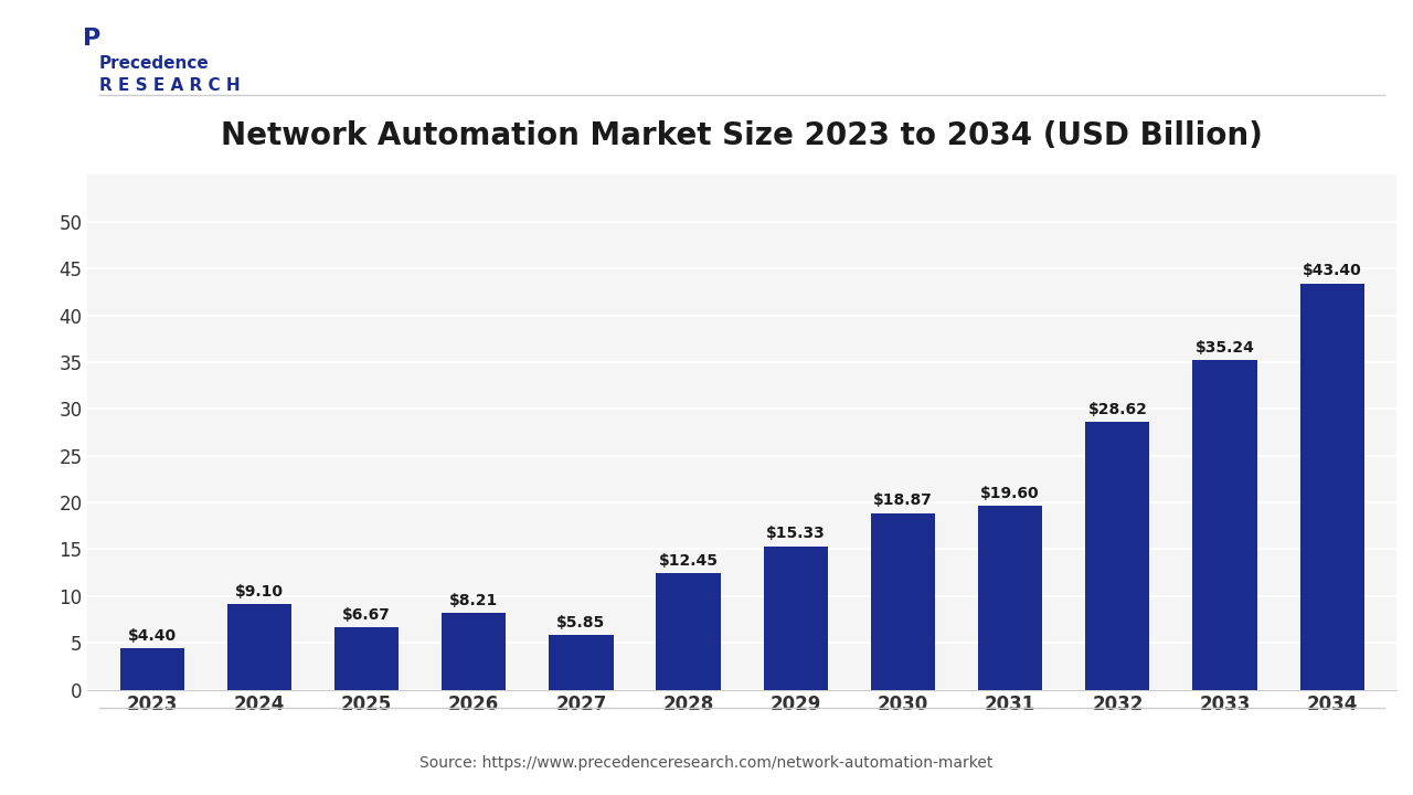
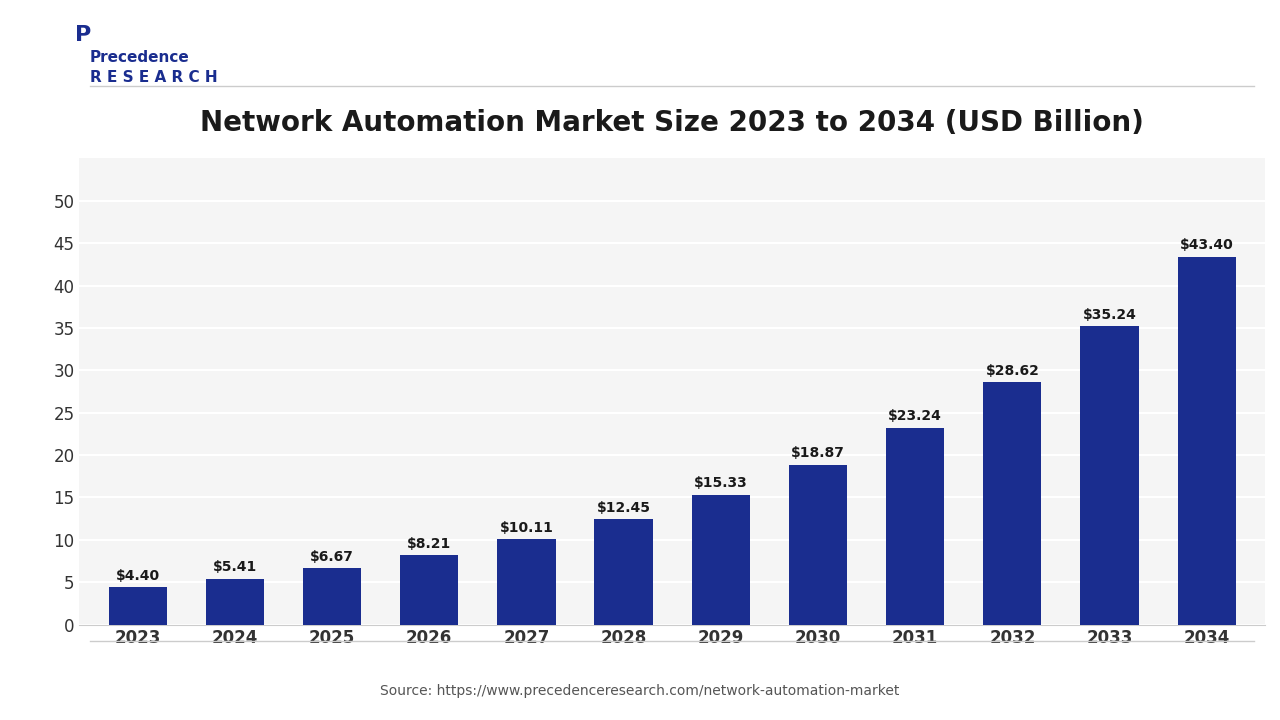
2024: $9.10 -> $5.41
2027: $5.85 -> $10.11
2031: $19.60 -> $23.24
